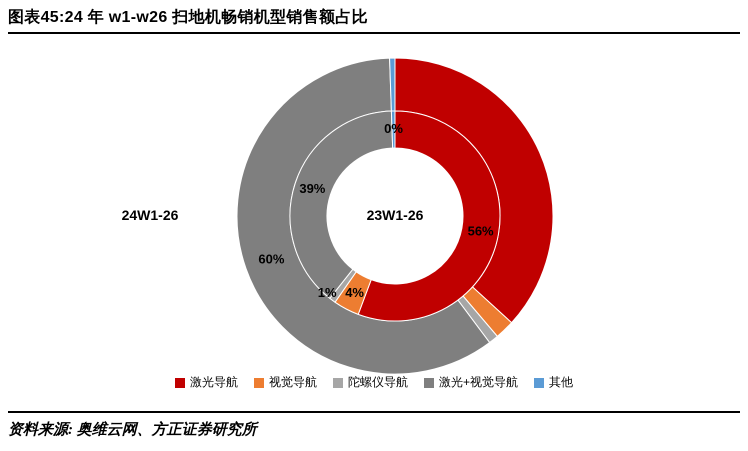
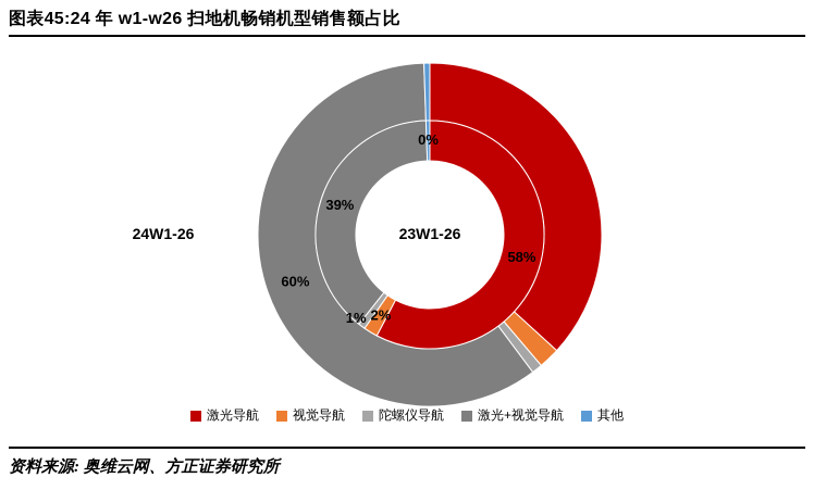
23W1-26/激光导航: 56% -> 58%
23W1-26/视觉导航: 4% -> 2%
